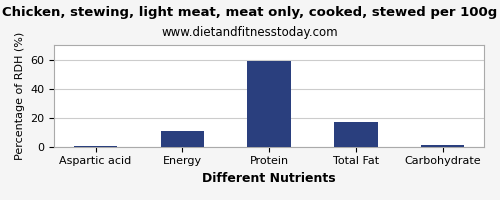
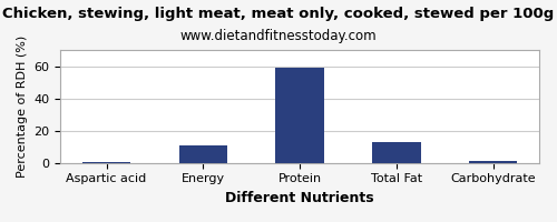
Total Fat: 17 -> 13
